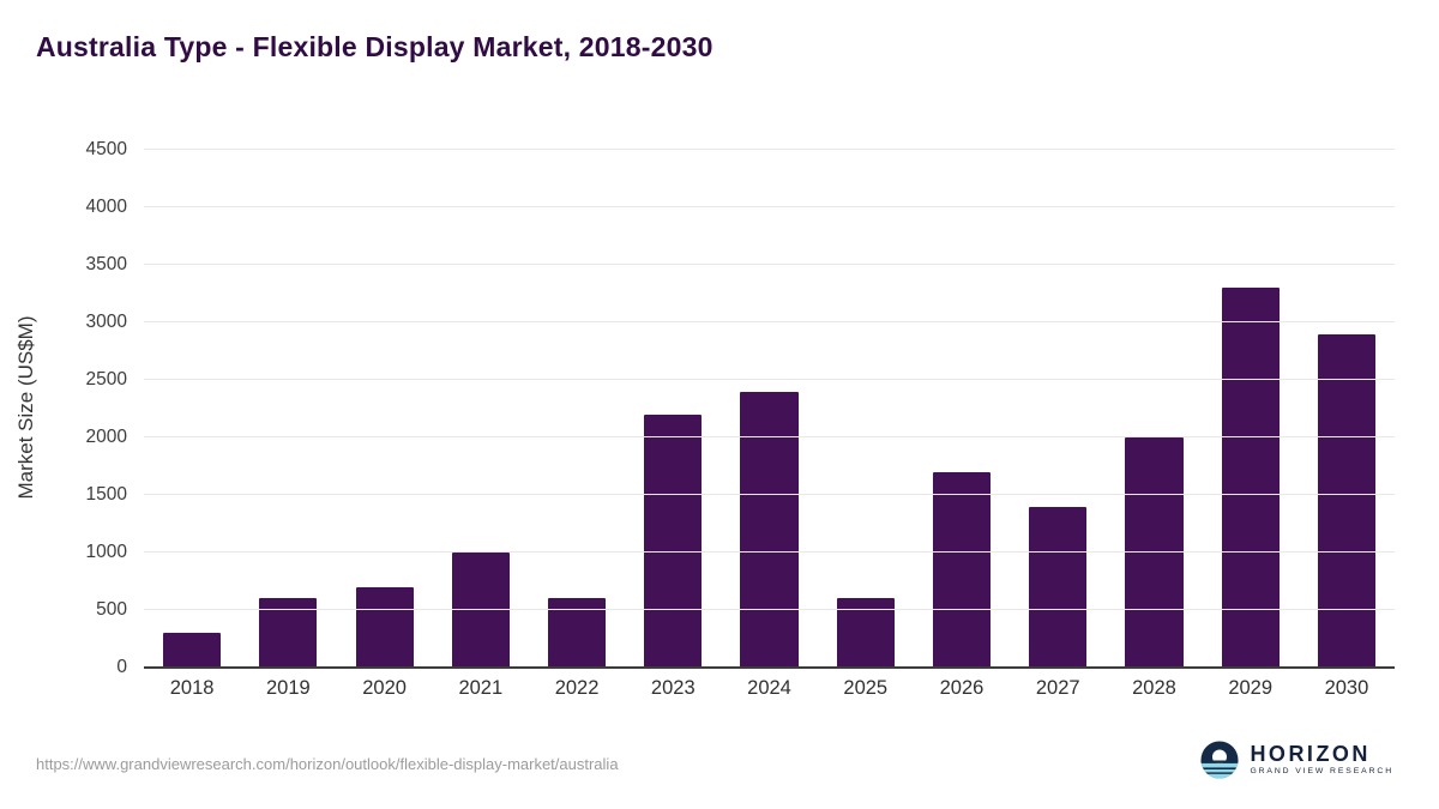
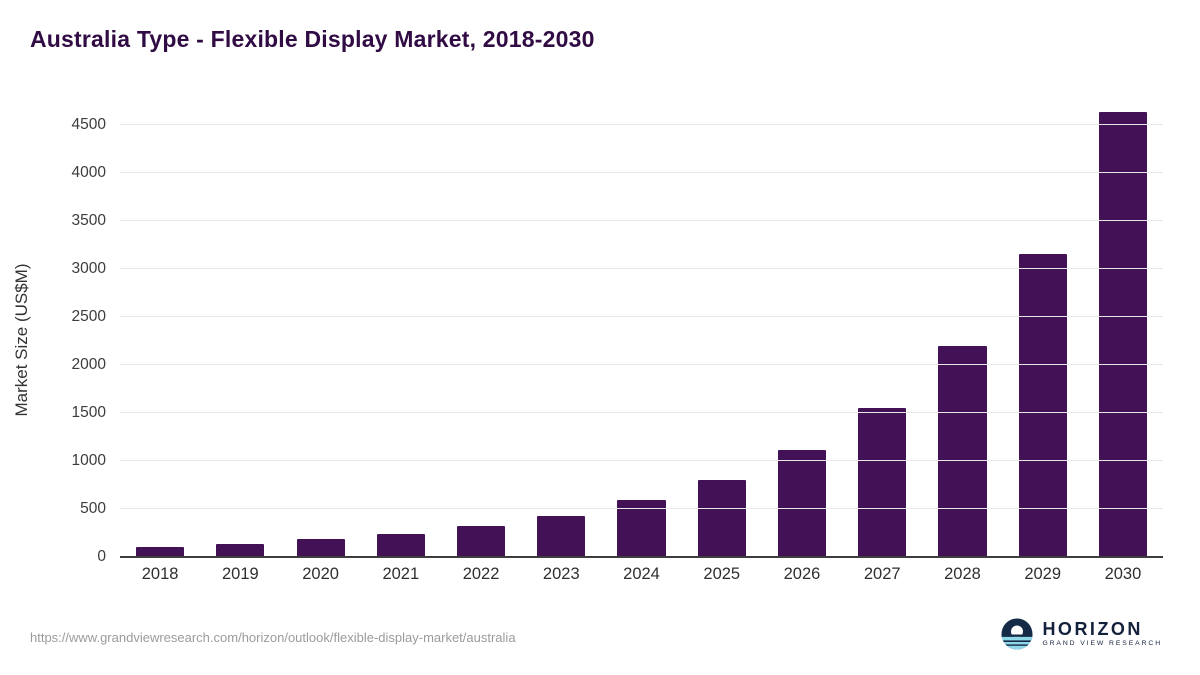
2018: 300 -> 100
2019: 600 -> 100
2020: 700 -> 200
2021: 1000 -> 200
2022: 600 -> 300
2023: 2200 -> 400
2024: 2400 -> 600
2025: 600 -> 800
2026: 1700 -> 1100
2027: 1400 -> 1600
2028: 2000 -> 2200
2029: 3300 -> 3200
2030: 2900 -> 4600
